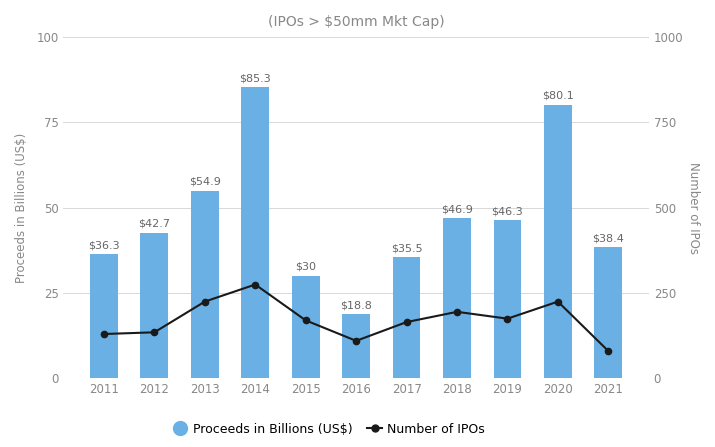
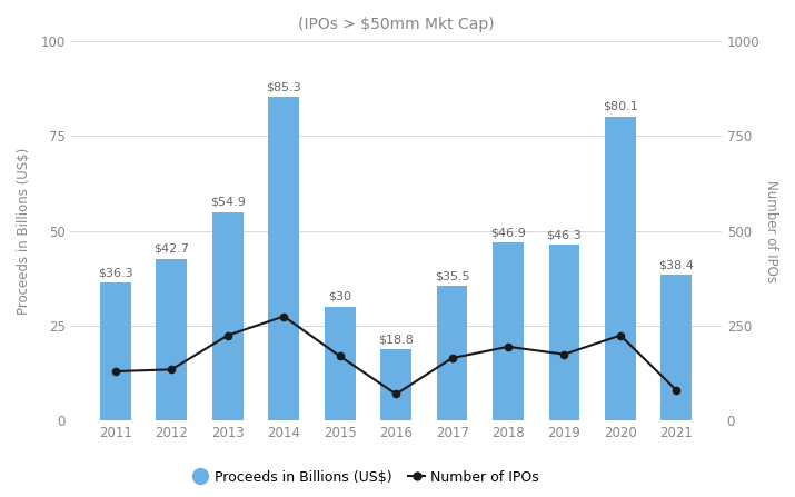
Number of IPOs/2016: 110 -> 70
